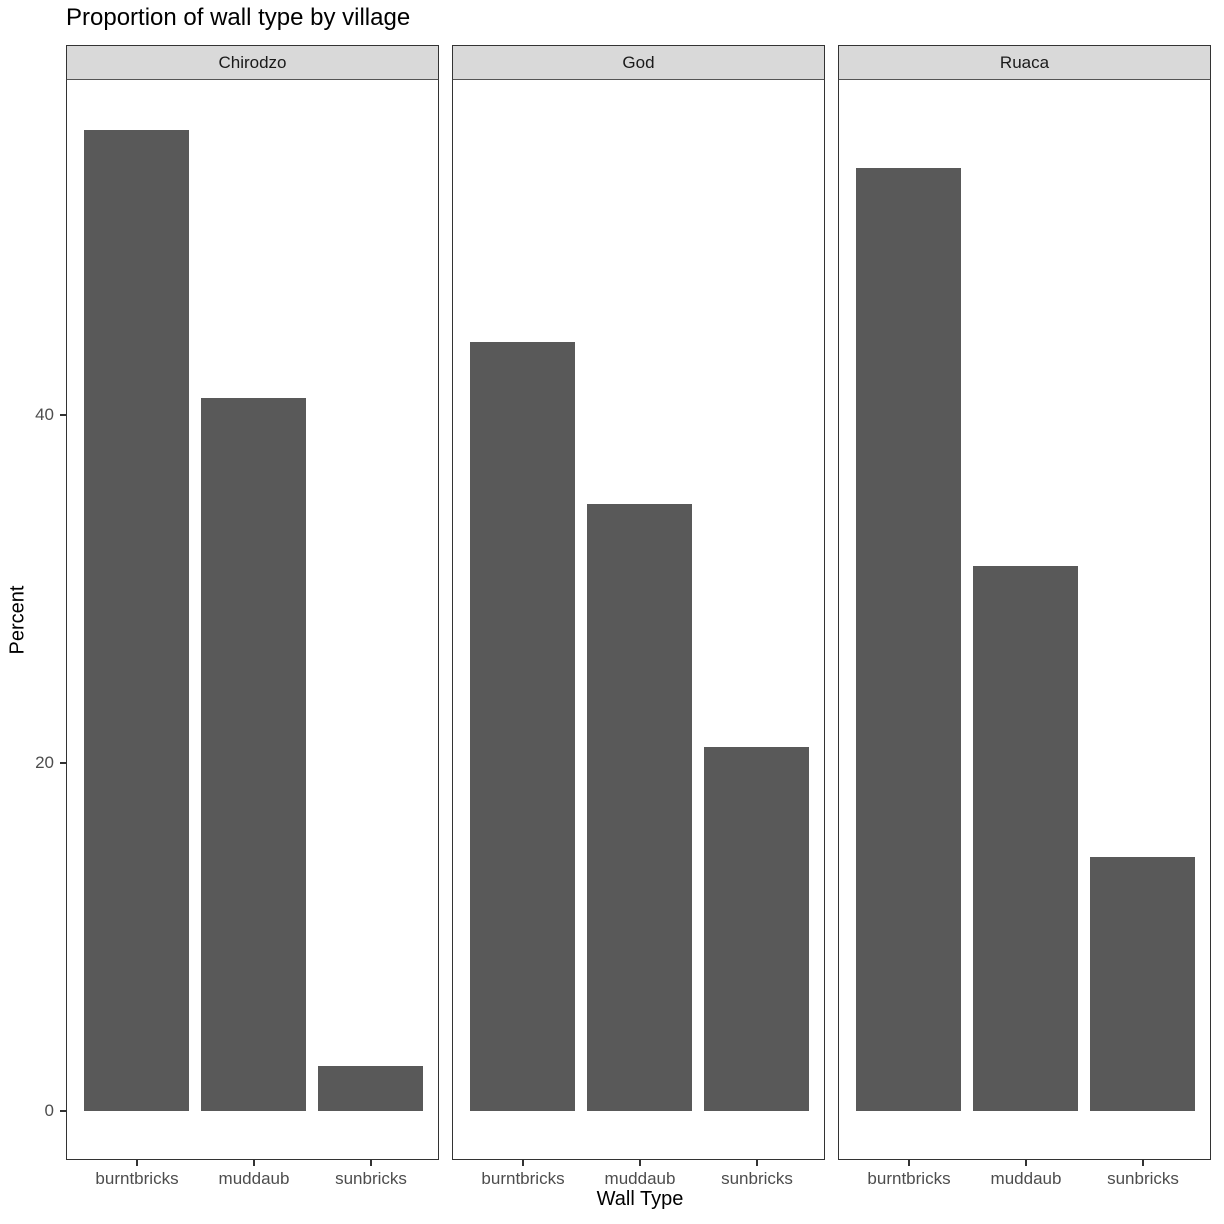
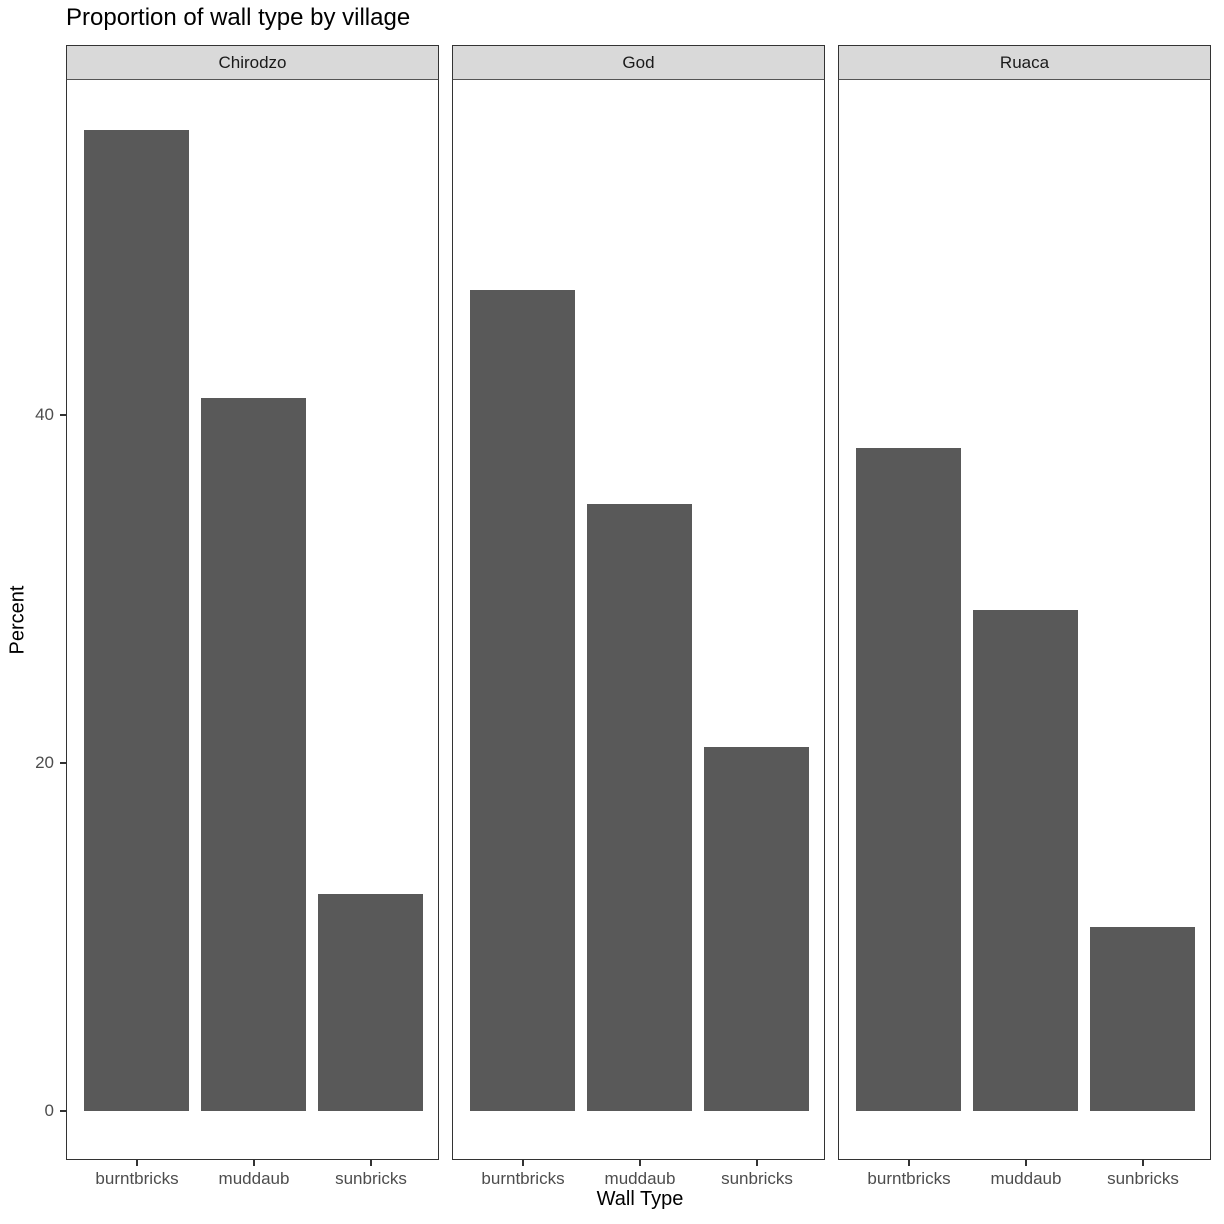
God/burntbricks: 44.2 -> 47.2
Ruaca/burntbricks: 54.2 -> 38.1
Ruaca/muddaub: 31.3 -> 28.8
Chirodzo/sunbricks: 2.6 -> 12.5
Ruaca/sunbricks: 14.6 -> 10.6
